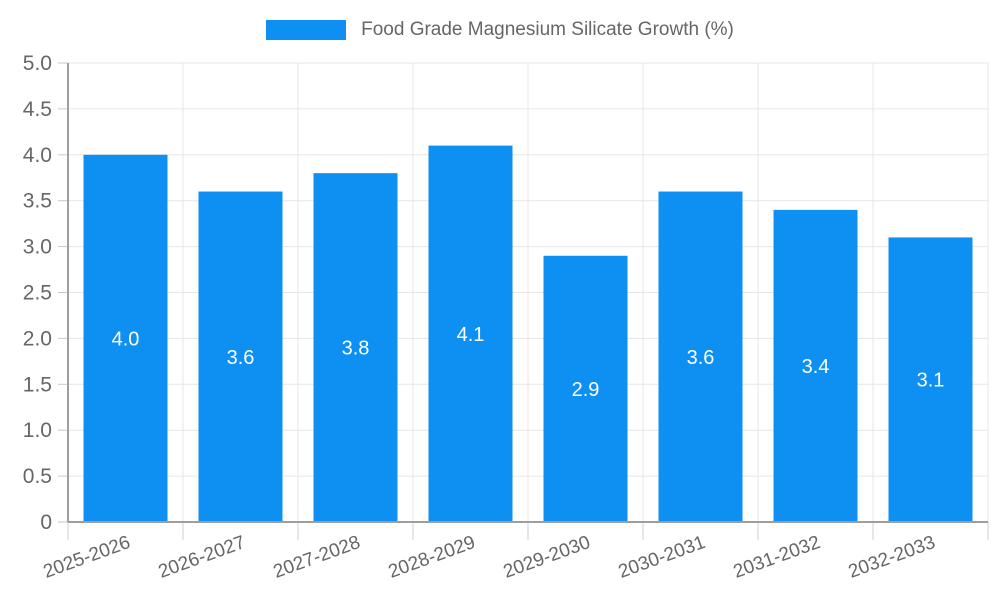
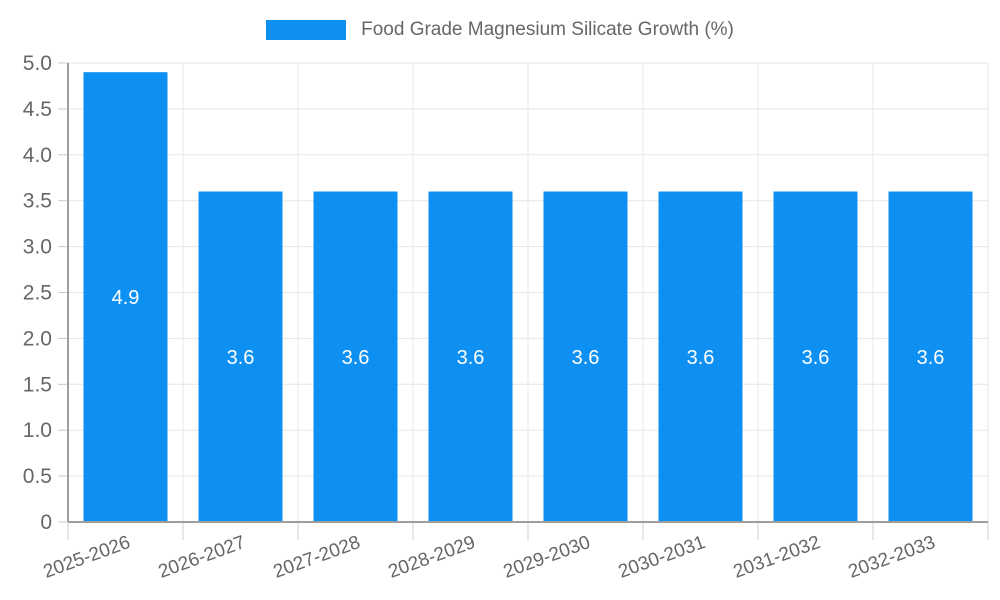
2025-2026: 4.0 -> 4.9
2027-2028: 3.8 -> 3.6
2028-2029: 4.1 -> 3.6
2029-2030: 2.9 -> 3.6
2031-2032: 3.4 -> 3.6
2032-2033: 3.1 -> 3.6
